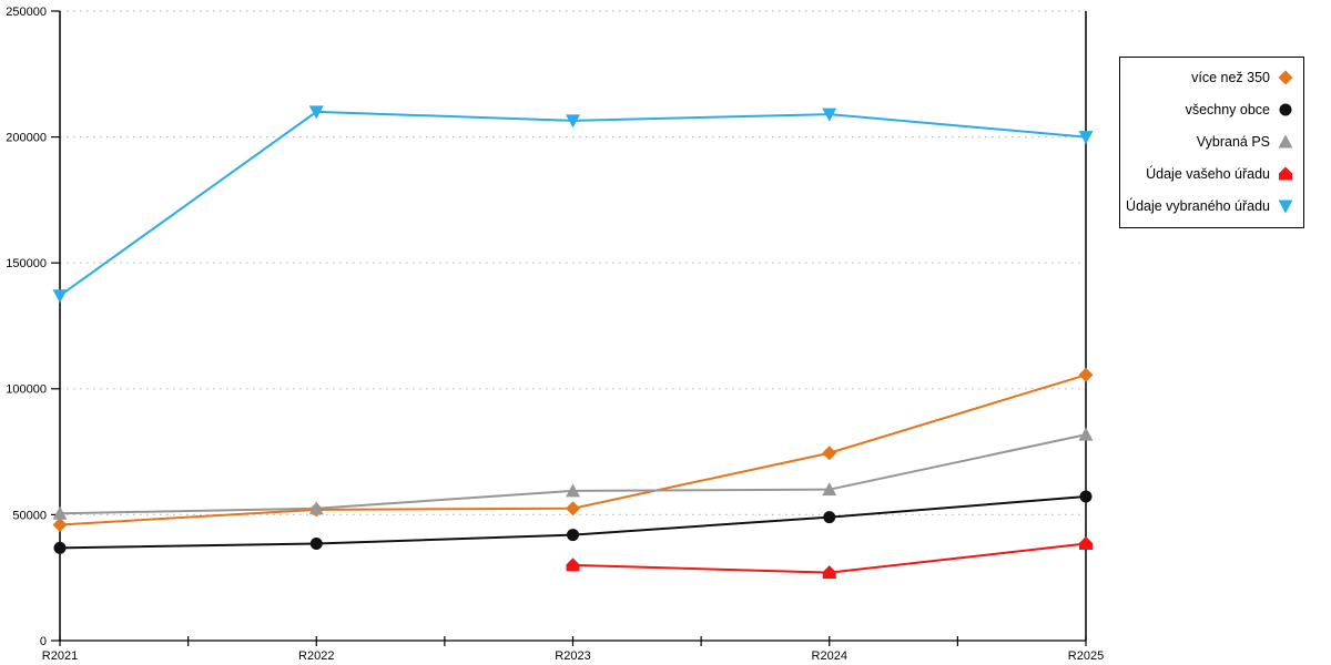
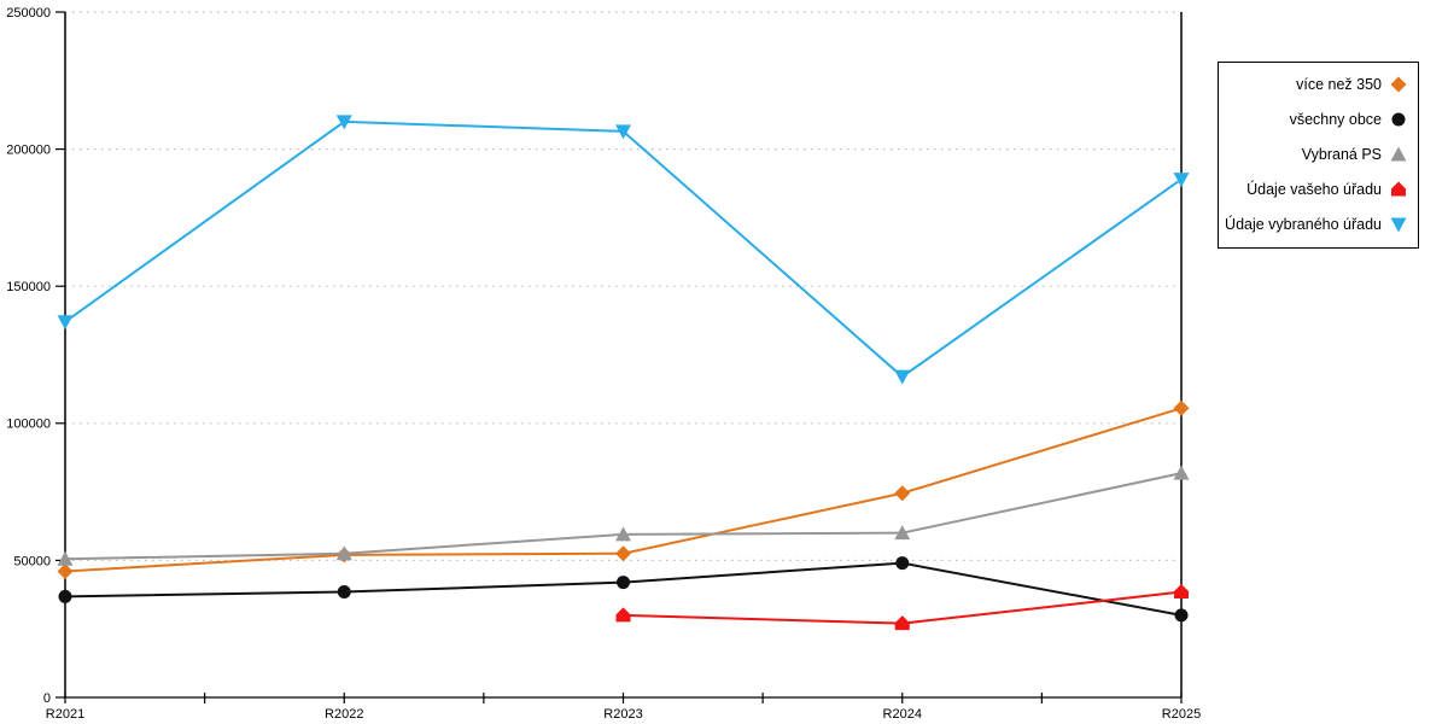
Údaje vybraného úřadu/R2024: 209000 -> 117000
všechny obce/R2025: 57000 -> 30000
Údaje vybraného úřadu/R2025: 200000 -> 189000
